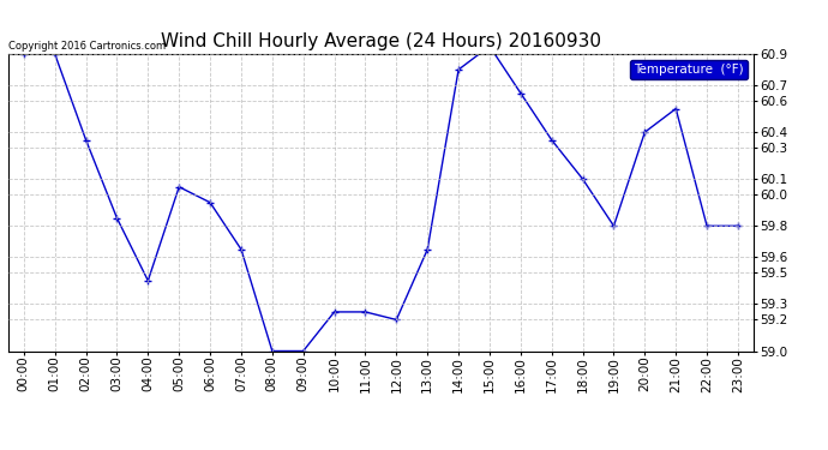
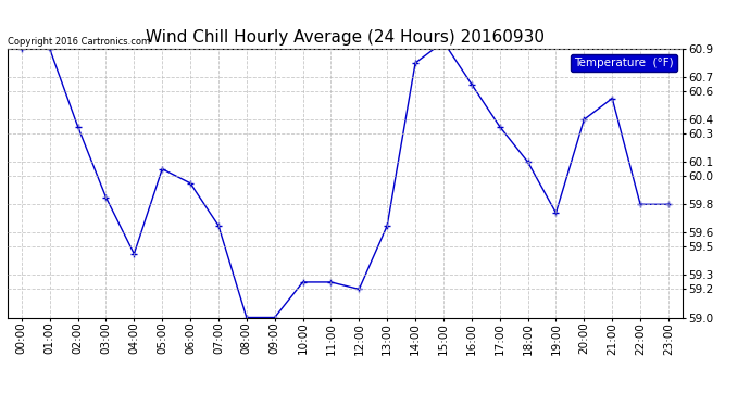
19:00: 59.80 -> 59.74
